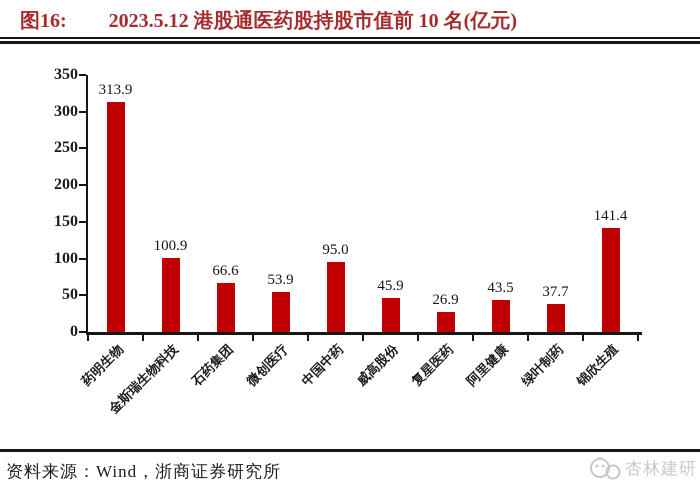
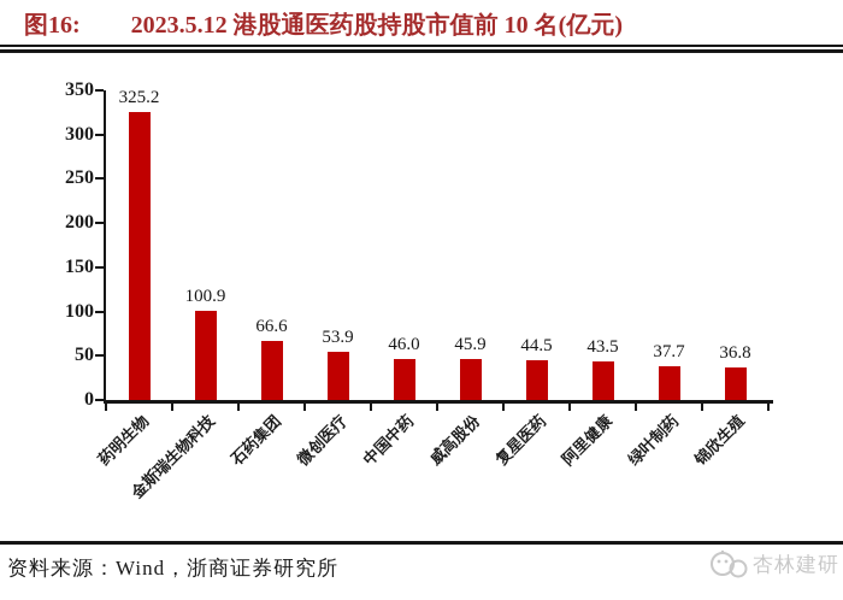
药明生物: 313.9 -> 325.2
中国中药: 95.0 -> 46.0
复星医药: 26.9 -> 44.5
锦欣生殖: 141.4 -> 36.8
